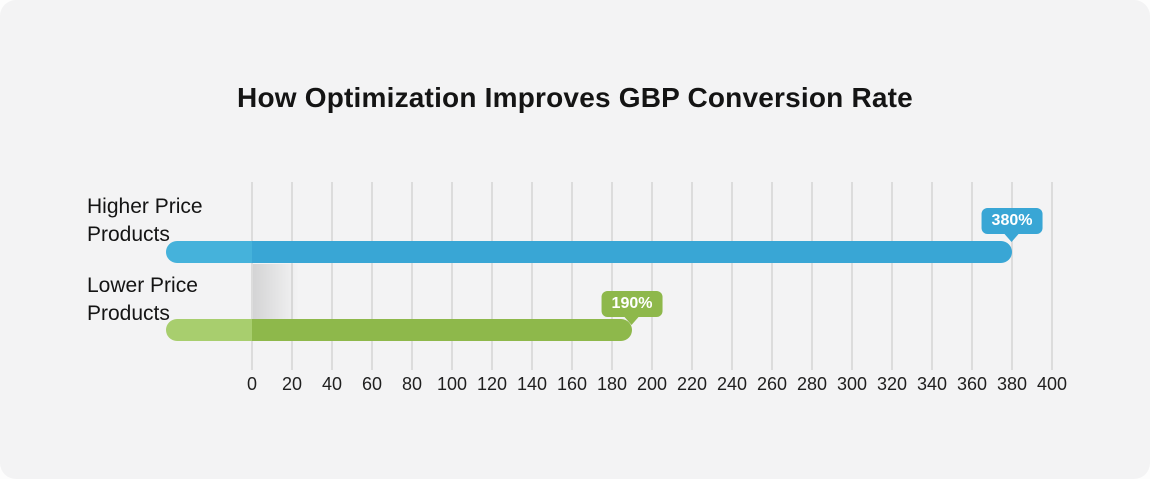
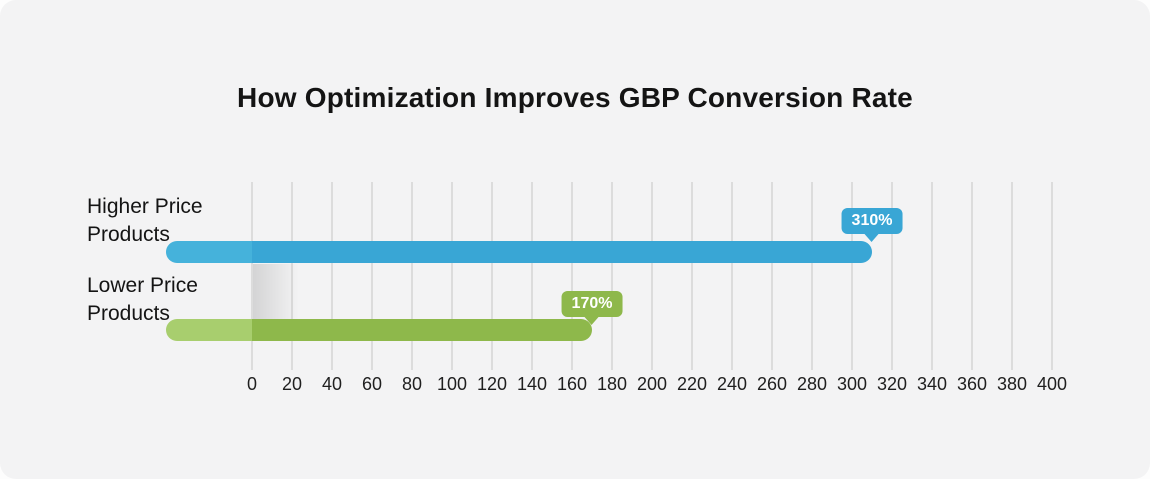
Higher Price Products: 380% -> 310%
Lower Price Products: 190% -> 170%
